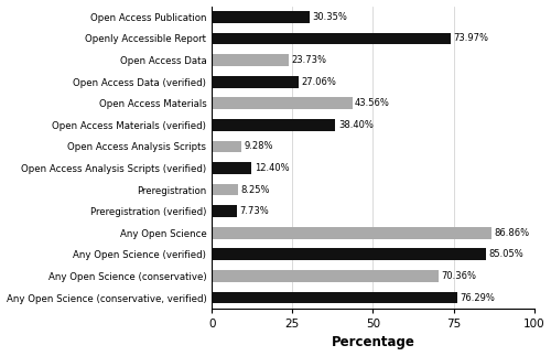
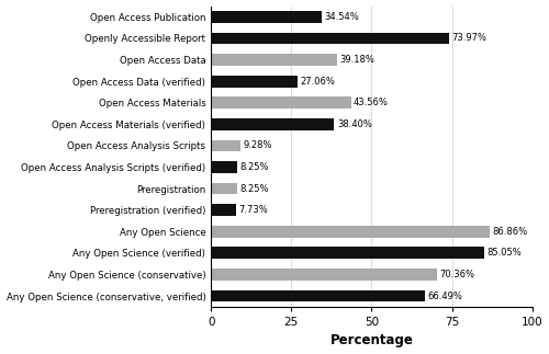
Open Access Publication: 30.35% -> 34.54%
Open Access Data: 23.73% -> 39.18%
Open Access Analysis Scripts (verified): 12.40% -> 8.25%
Any Open Science (conservative, verified): 76.29% -> 66.49%
